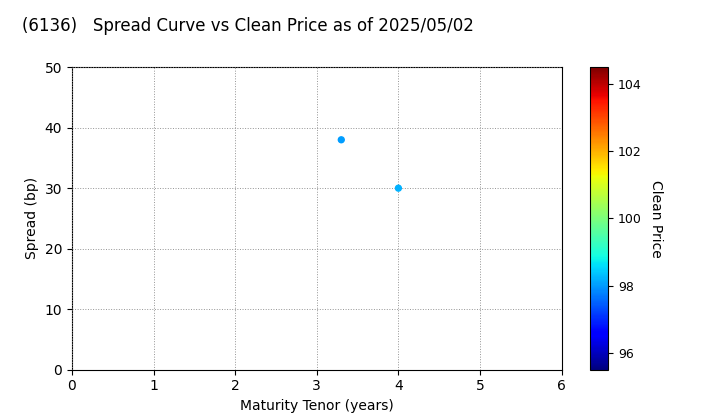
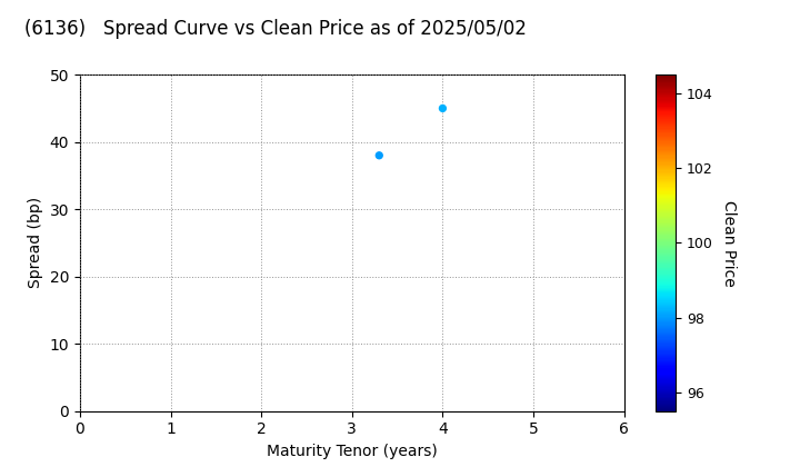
4: 30 -> 45
